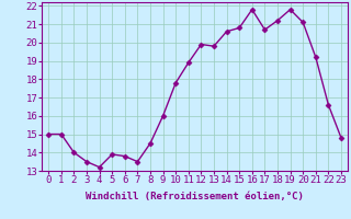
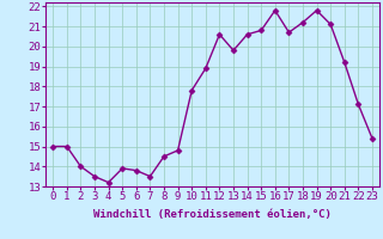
9: 16.0 -> 14.8
12: 19.9 -> 20.6
22: 16.6 -> 17.1
23: 14.8 -> 15.4
